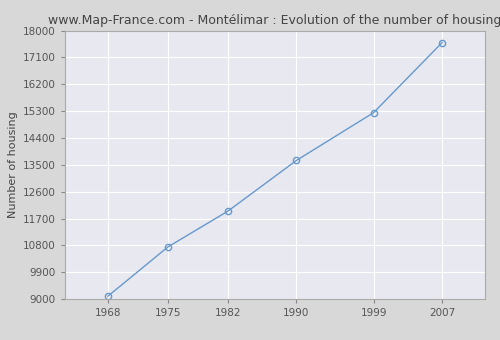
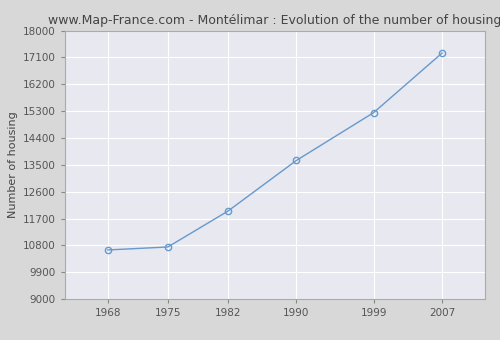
1968: 9100 -> 10650
2007: 17600 -> 17250
